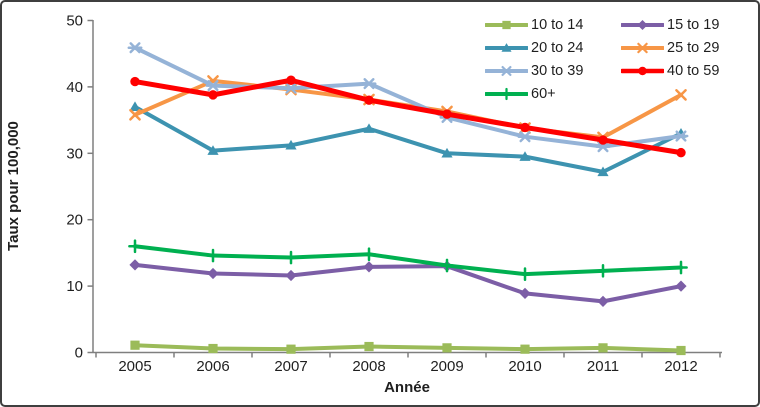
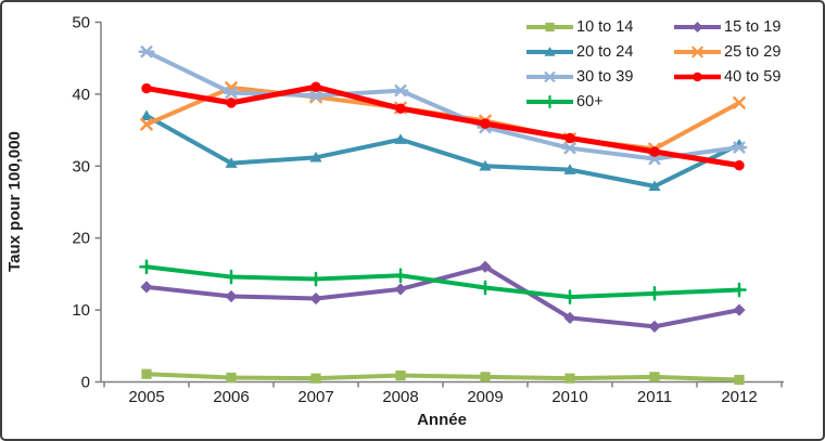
15 to 19/2009: 13 -> 16
